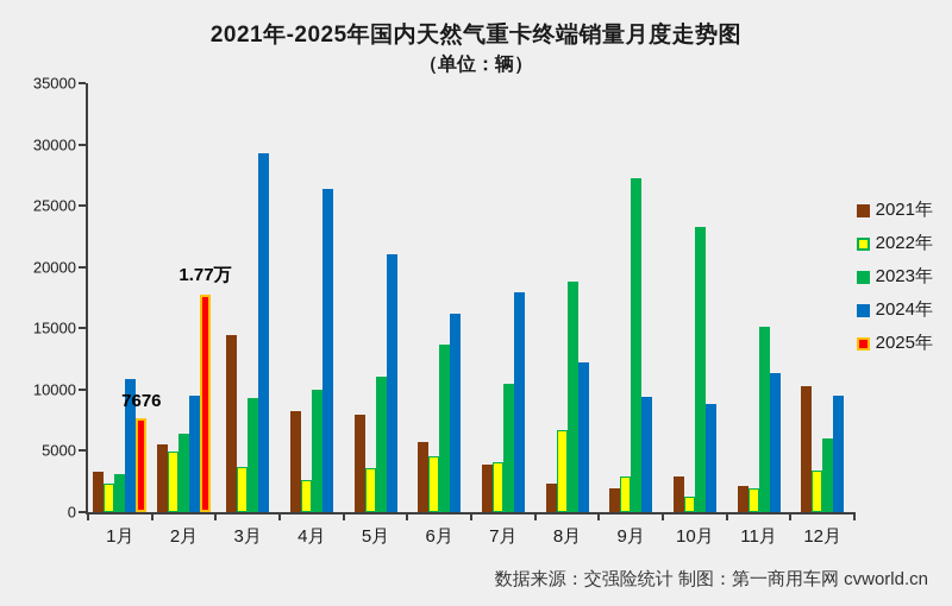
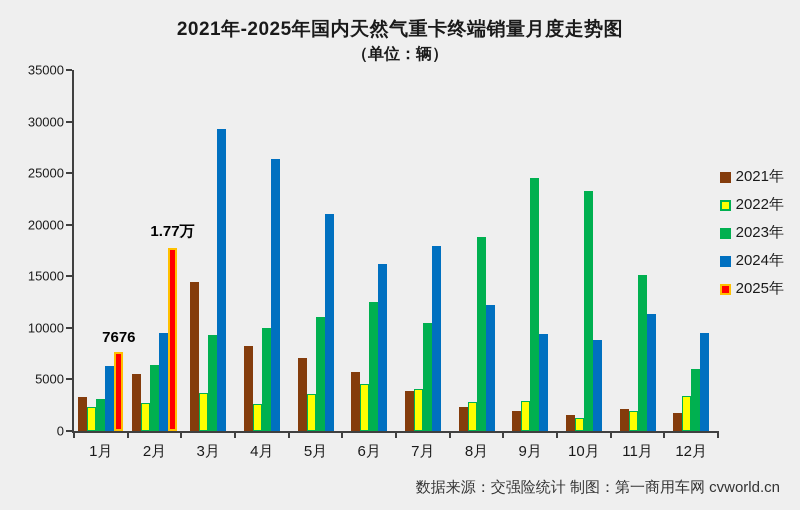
2024年/1月: 10900 -> 6300
2022年/2月: 4900 -> 2700
2021年/5月: 8000 -> 7100
2023年/6月: 13700 -> 12500
2022年/8月: 6700 -> 2800
2023年/9月: 27200 -> 24500
2021年/10月: 2900 -> 1600
2021年/12月: 10300 -> 1700
